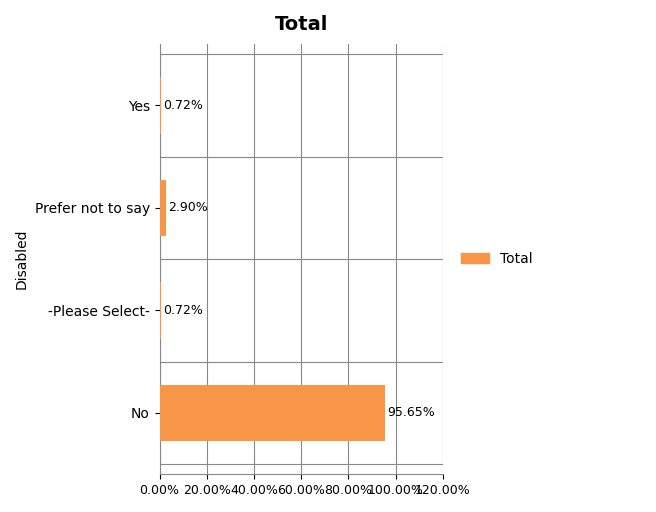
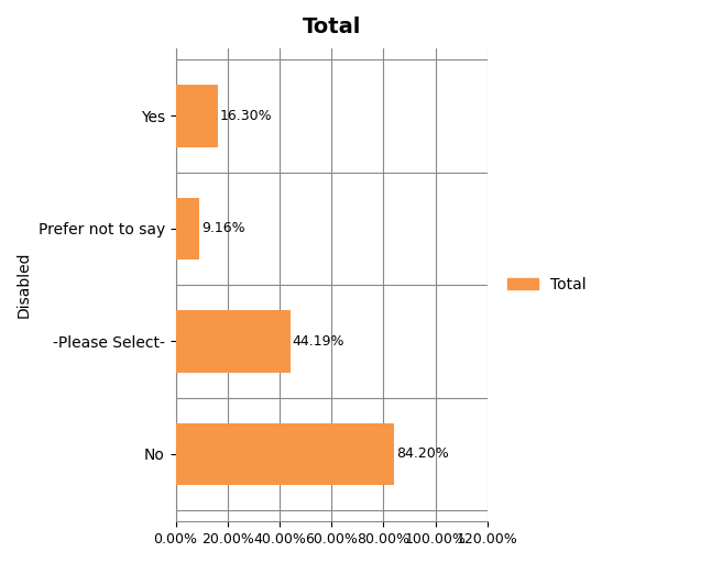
Yes: 0.72% -> 16.30%
Prefer not to say: 2.90% -> 9.16%
-Please Select-: 0.72% -> 44.19%
No: 95.65% -> 84.20%
